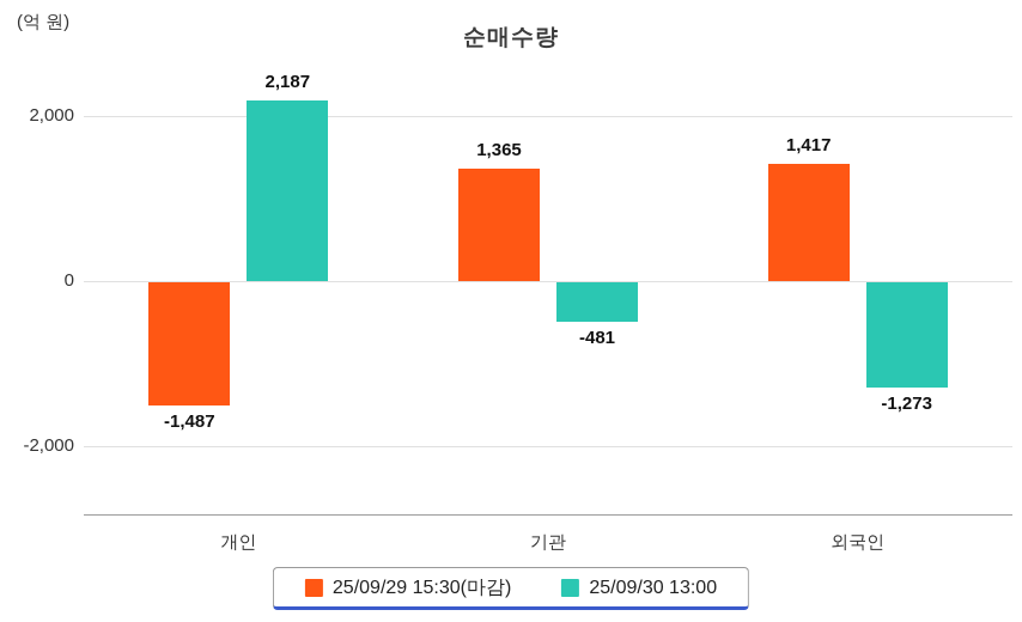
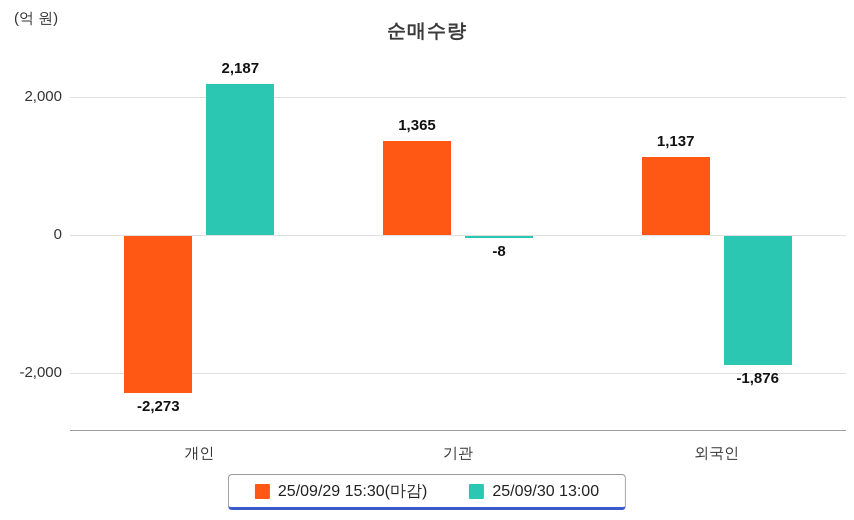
25/09/29 15:30(마감)/개인: -1,487 -> -2,273
25/09/30 13:00/기관: -481 -> -8
25/09/29 15:30(마감)/외국인: 1,417 -> 1,137
25/09/30 13:00/외국인: -1,273 -> -1,876
